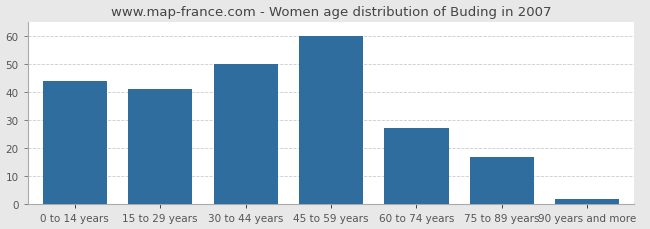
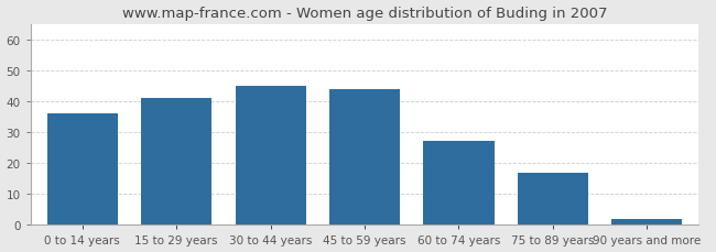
0 to 14 years: 44 -> 36
30 to 44 years: 50 -> 45
45 to 59 years: 60 -> 44
